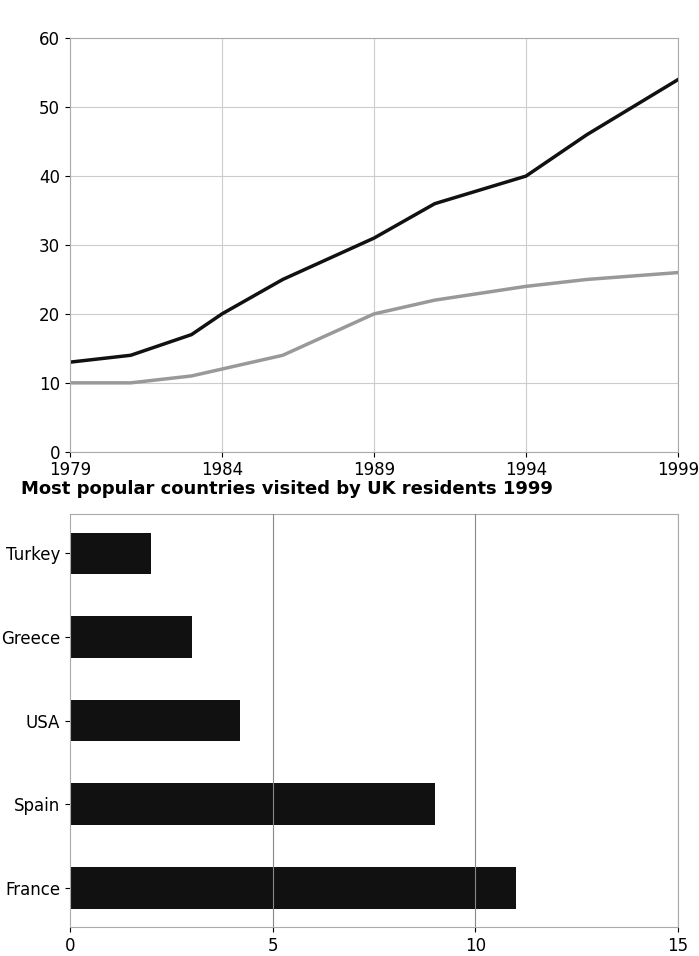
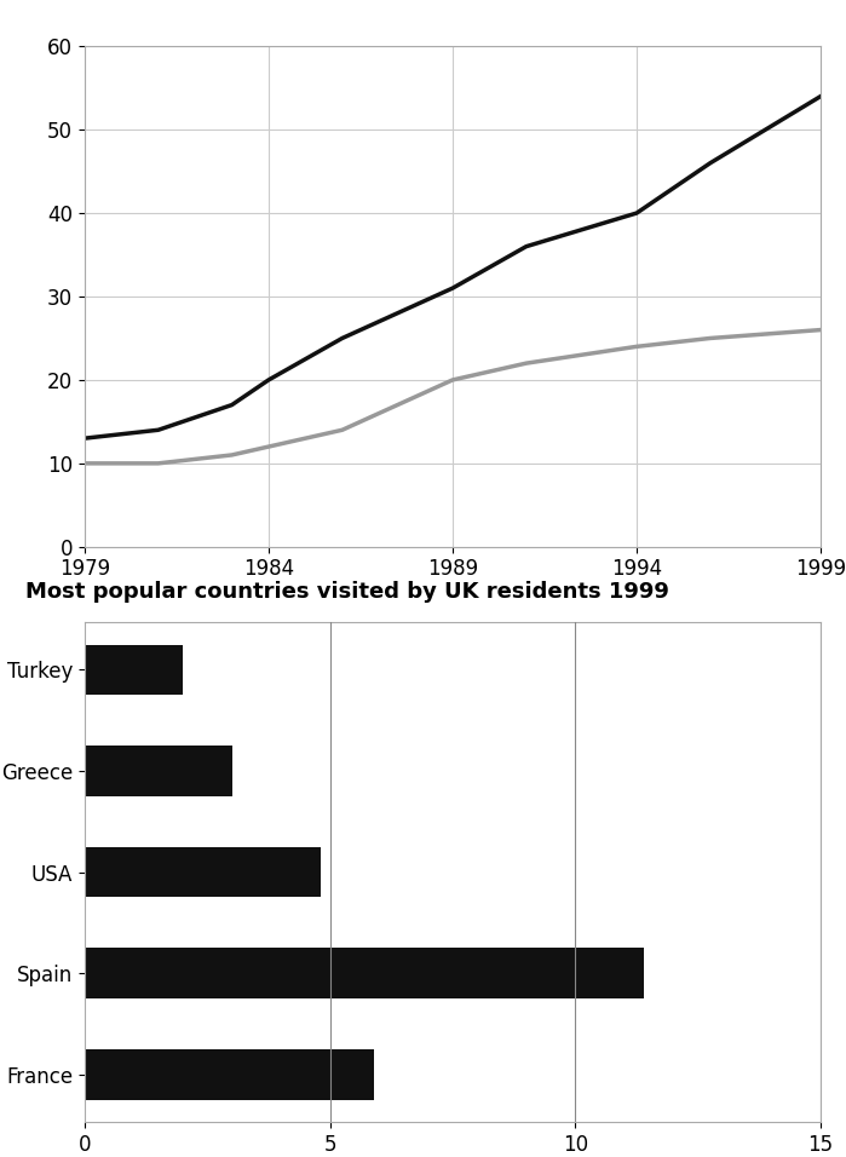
Most popular countries visited by UK residents 1999/USA: 4.2 -> 4.8
Most popular countries visited by UK residents 1999/Spain: 9.0 -> 11.4
Most popular countries visited by UK residents 1999/France: 11.0 -> 5.9
